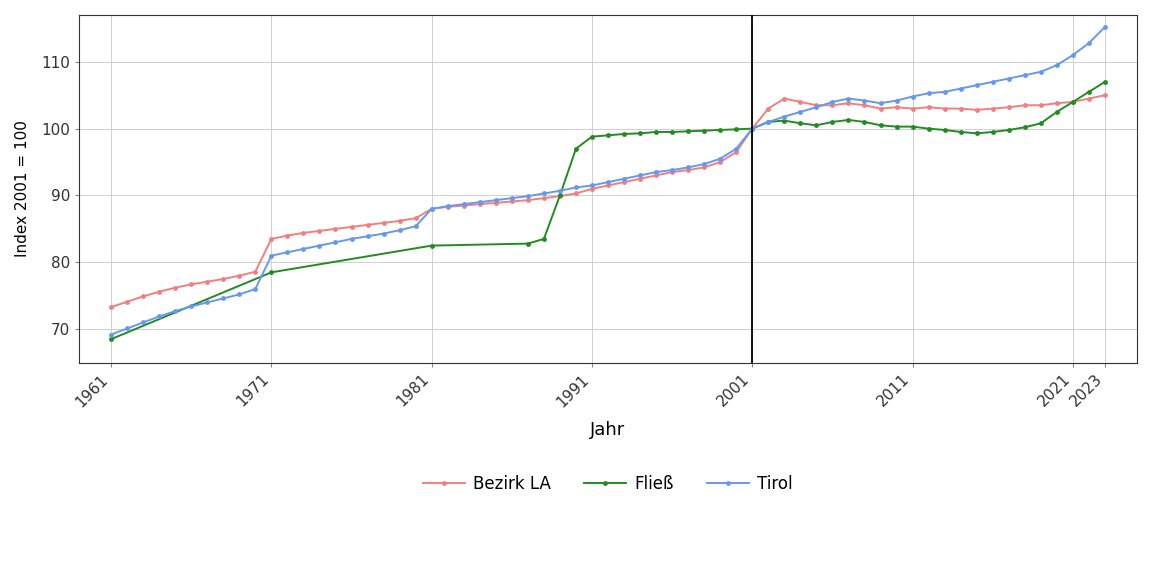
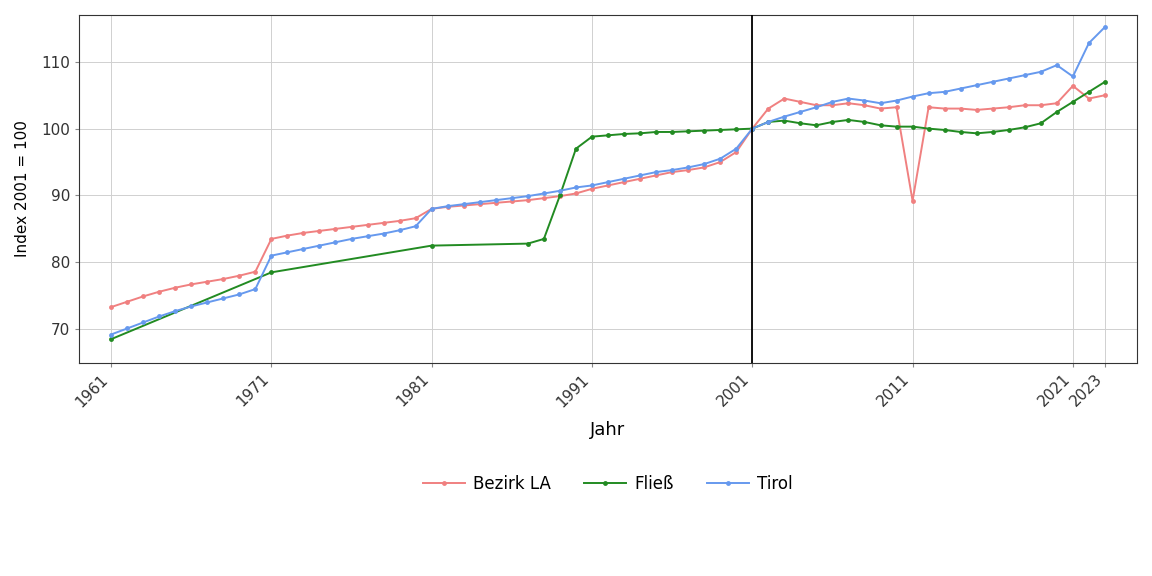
Bezirk LA/2011: 103.0 -> 89.2
Bezirk LA/2021: 104.0 -> 106.4
Tirol/2021: 111.0 -> 107.8
